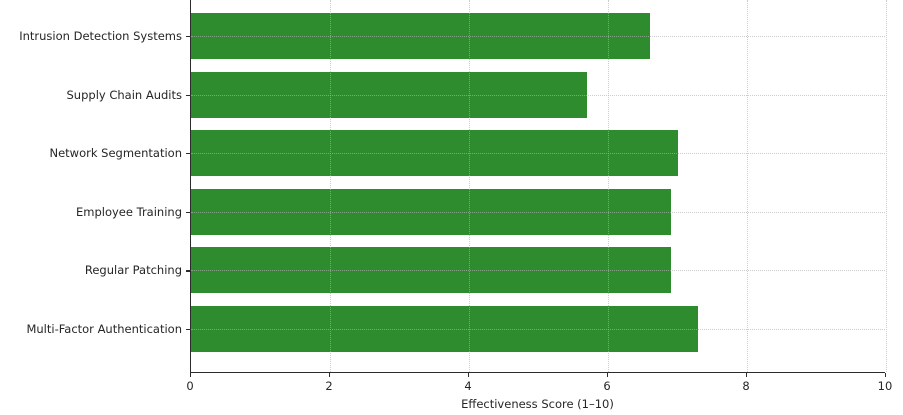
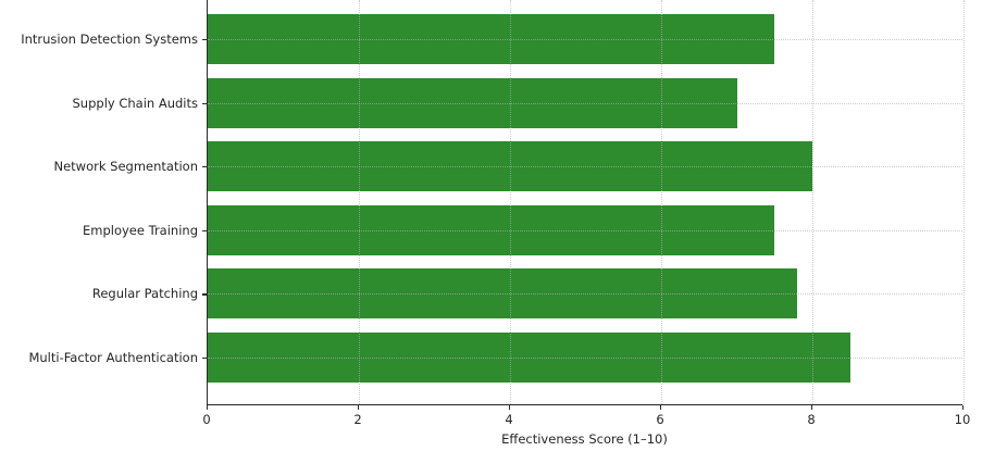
Intrusion Detection Systems: 6.6 -> 7.5
Supply Chain Audits: 5.7 -> 7.0
Network Segmentation: 7.0 -> 8.0
Employee Training: 6.9 -> 7.5
Regular Patching: 6.9 -> 7.8
Multi-Factor Authentication: 7.3 -> 8.5
